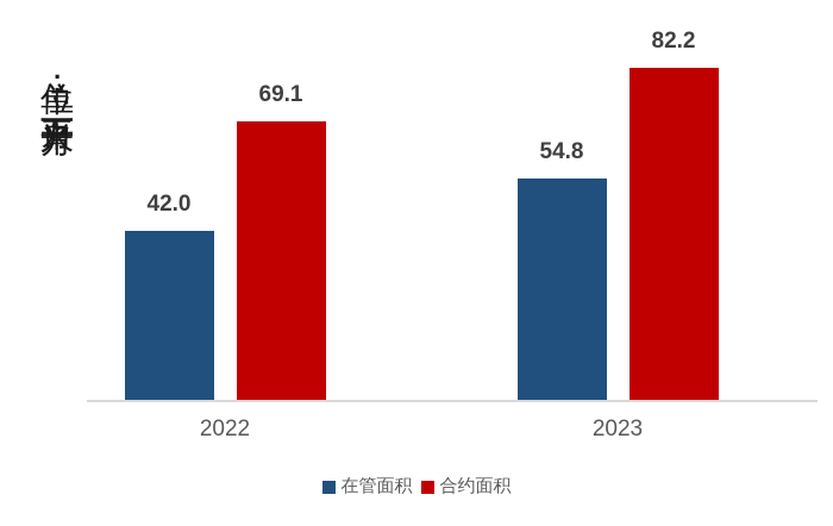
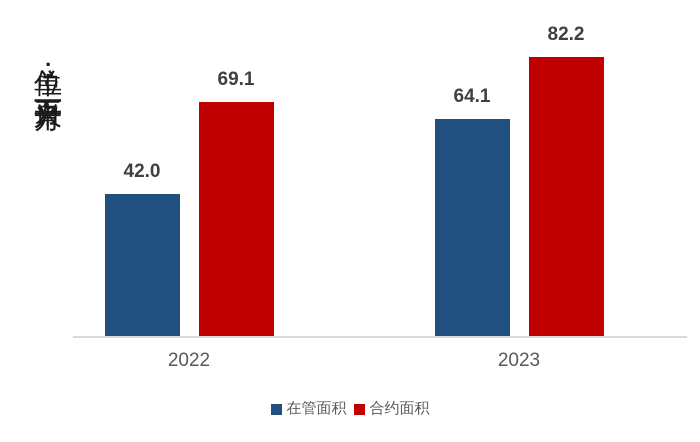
在管面积/2023: 54.8 -> 64.1
